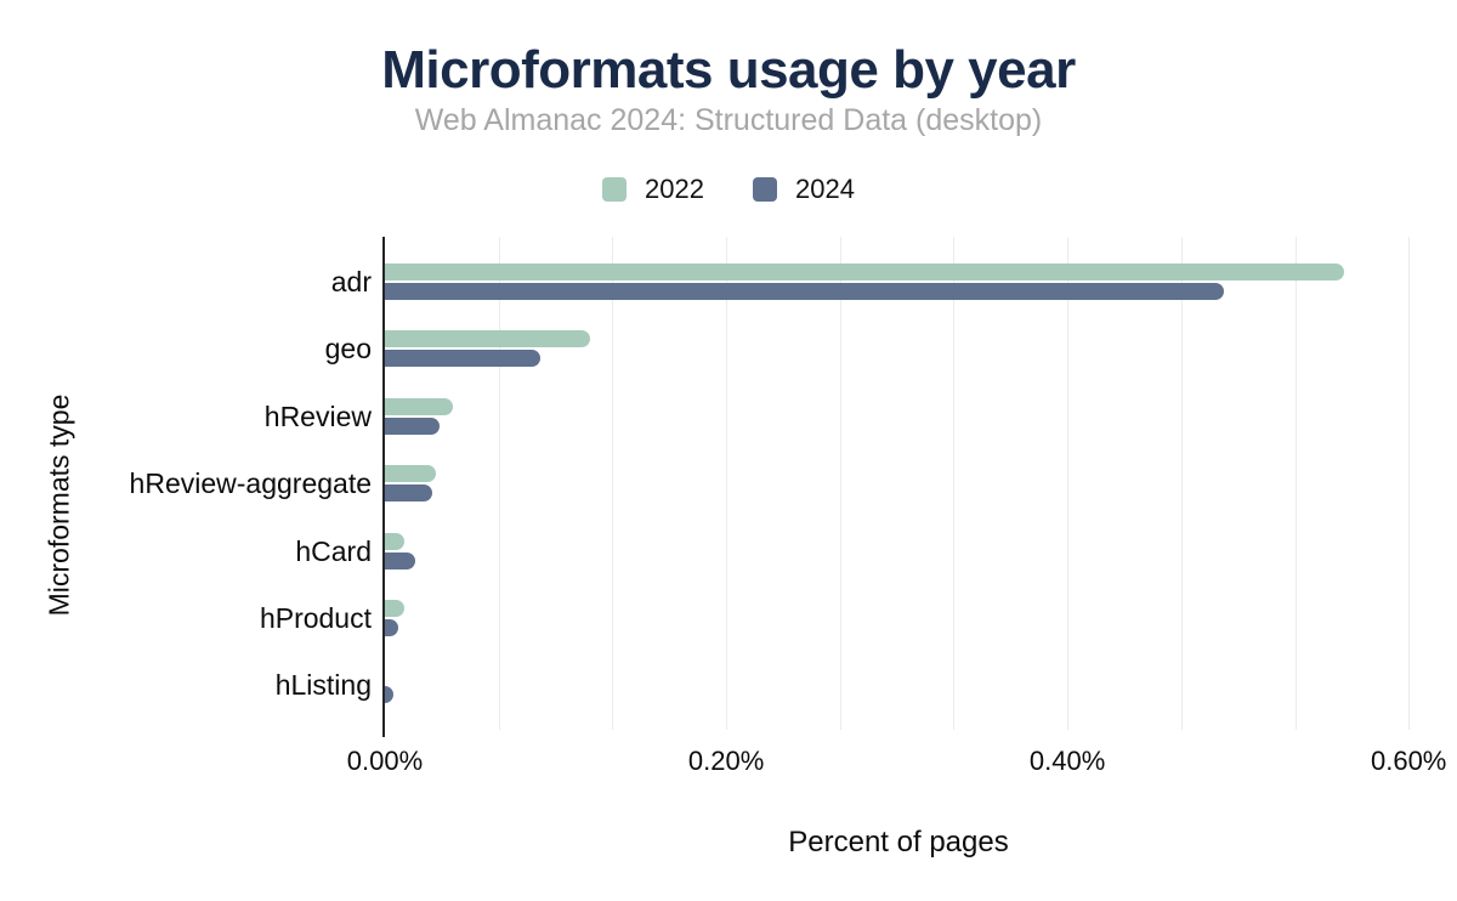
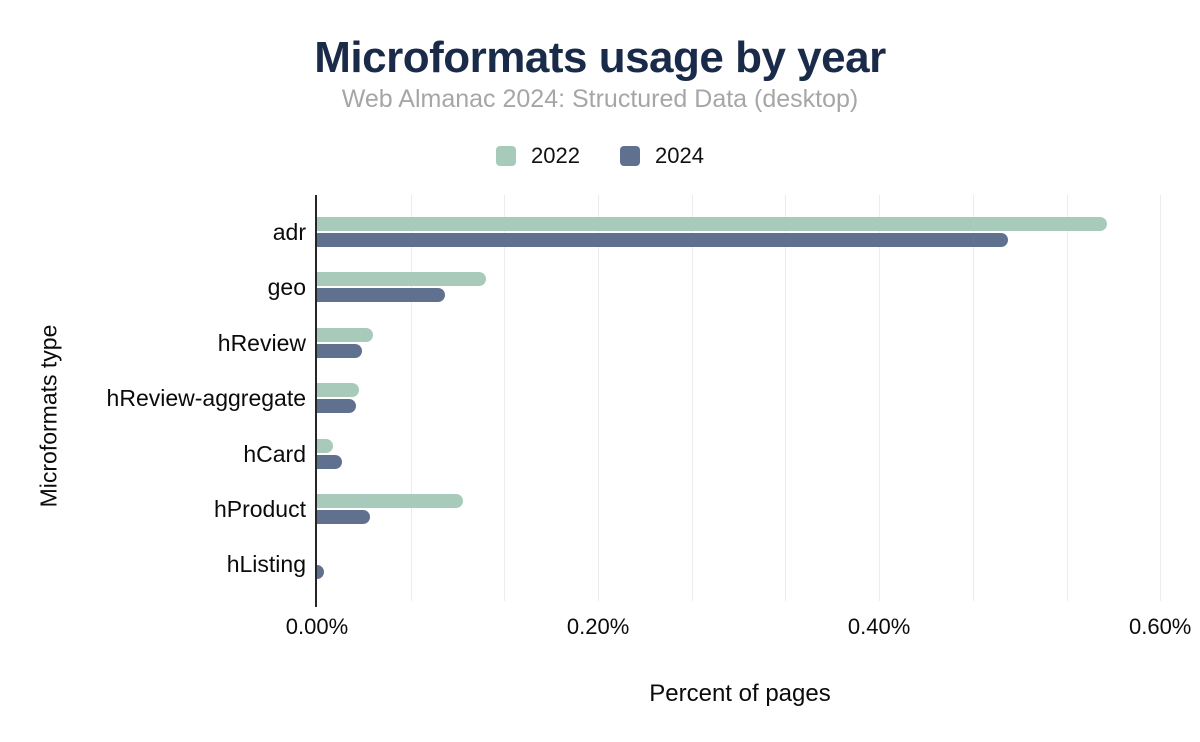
2022/hProduct: 0.011% -> 0.104%
2024/hProduct: 0.008% -> 0.038%
